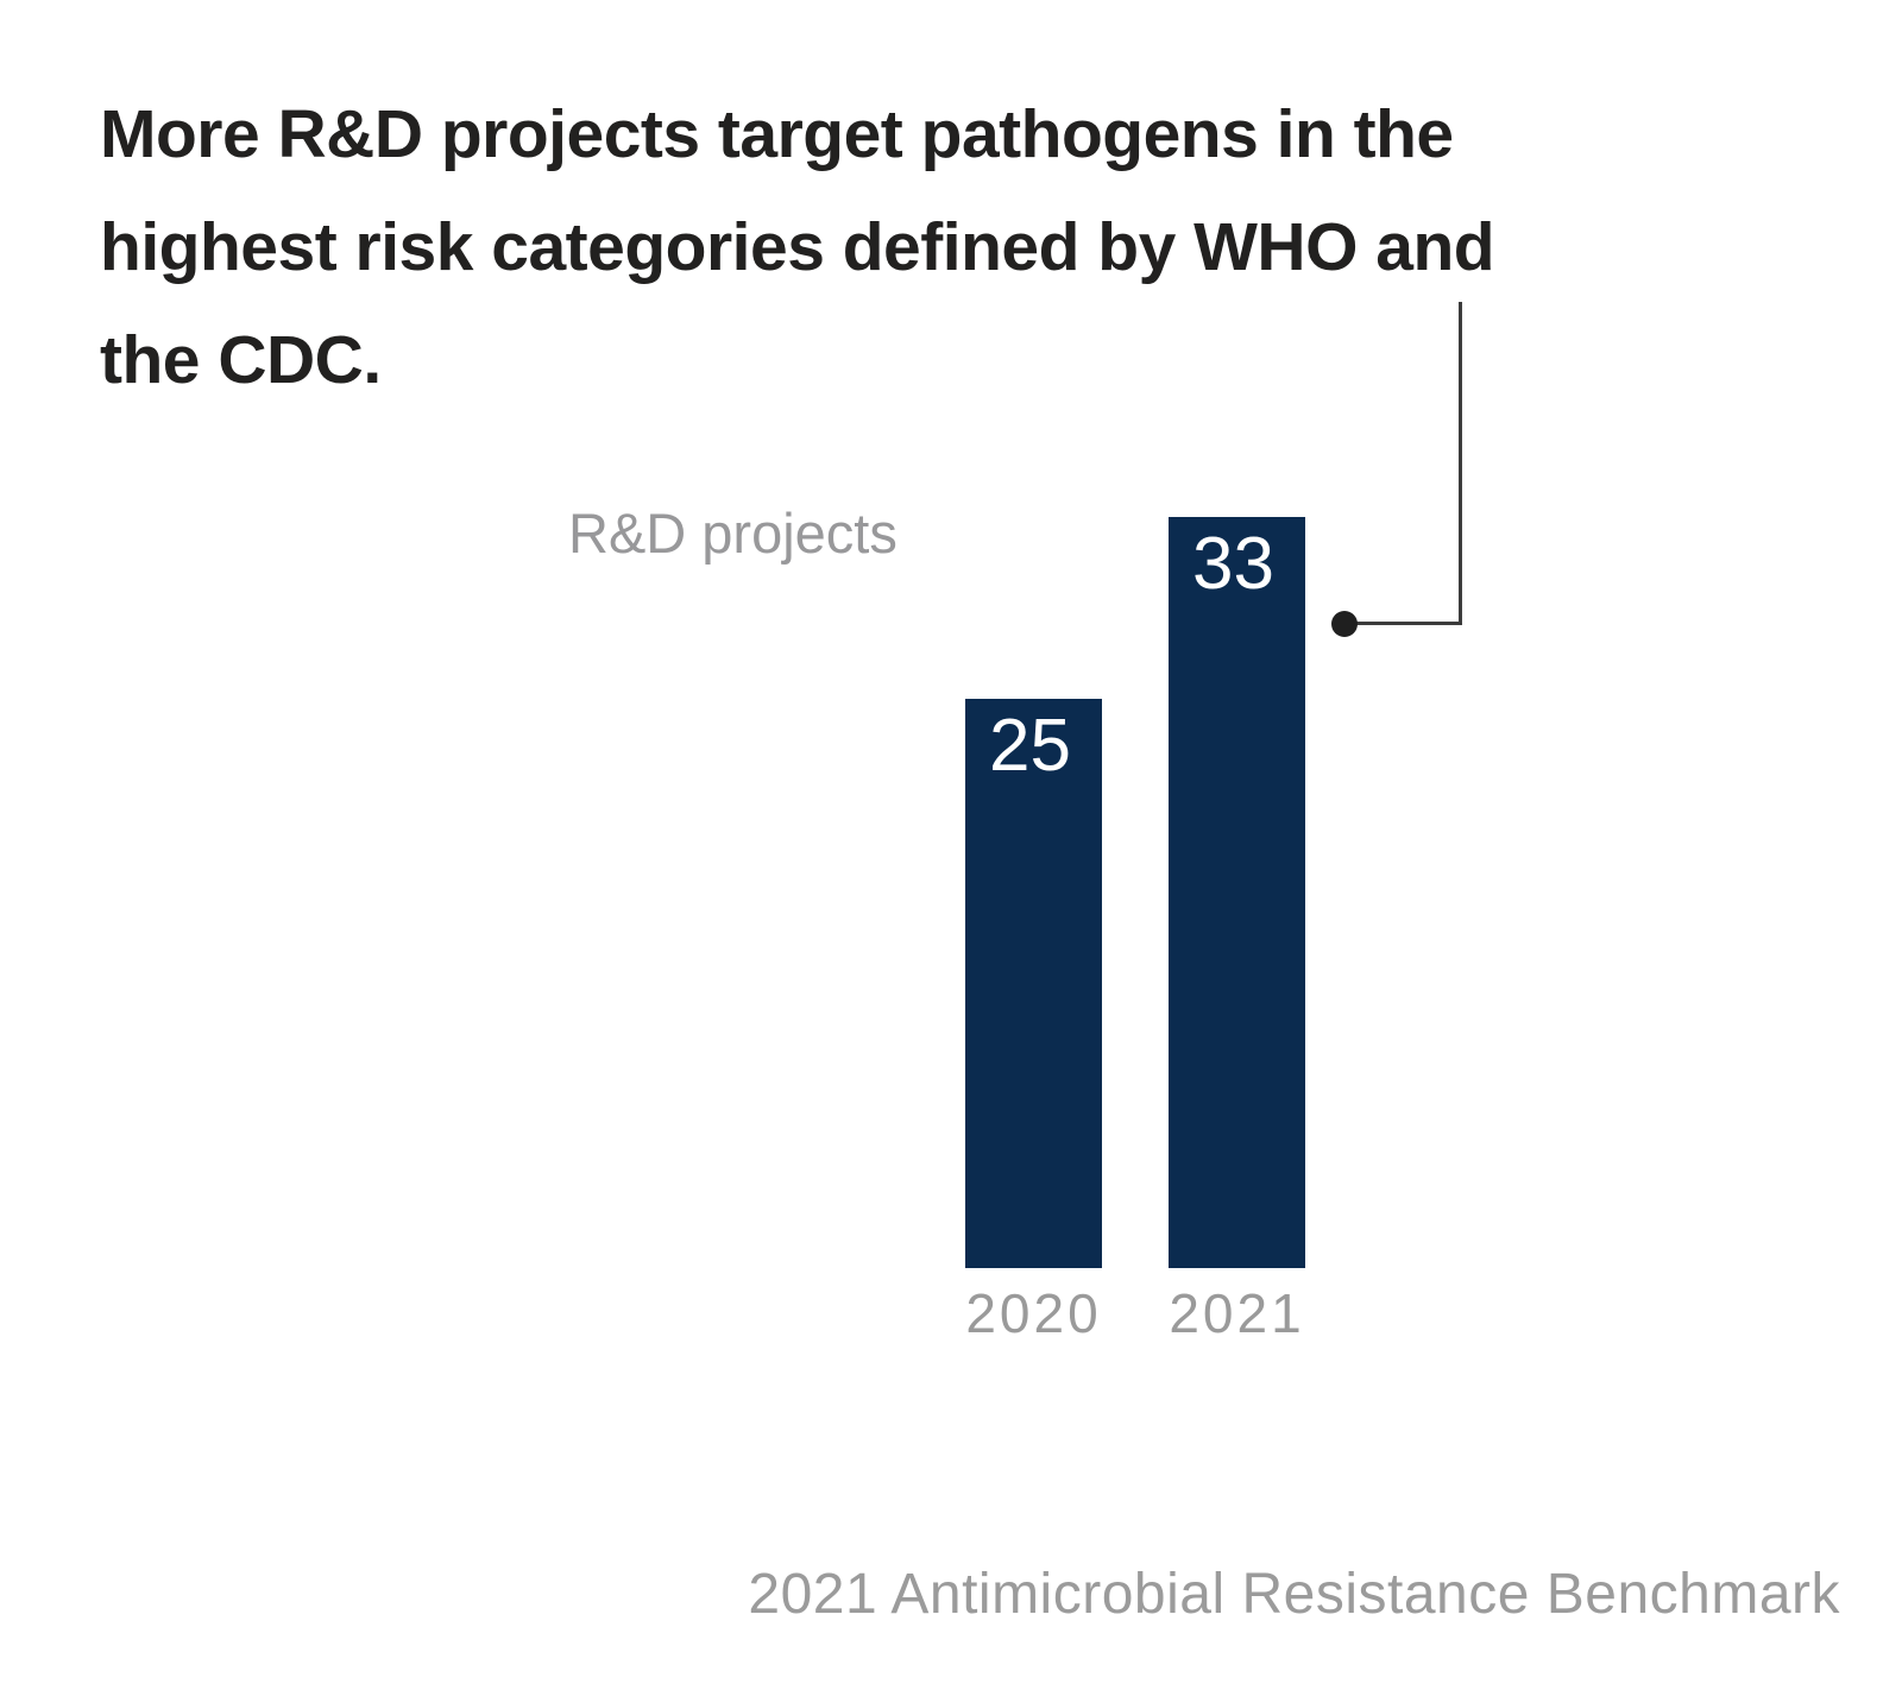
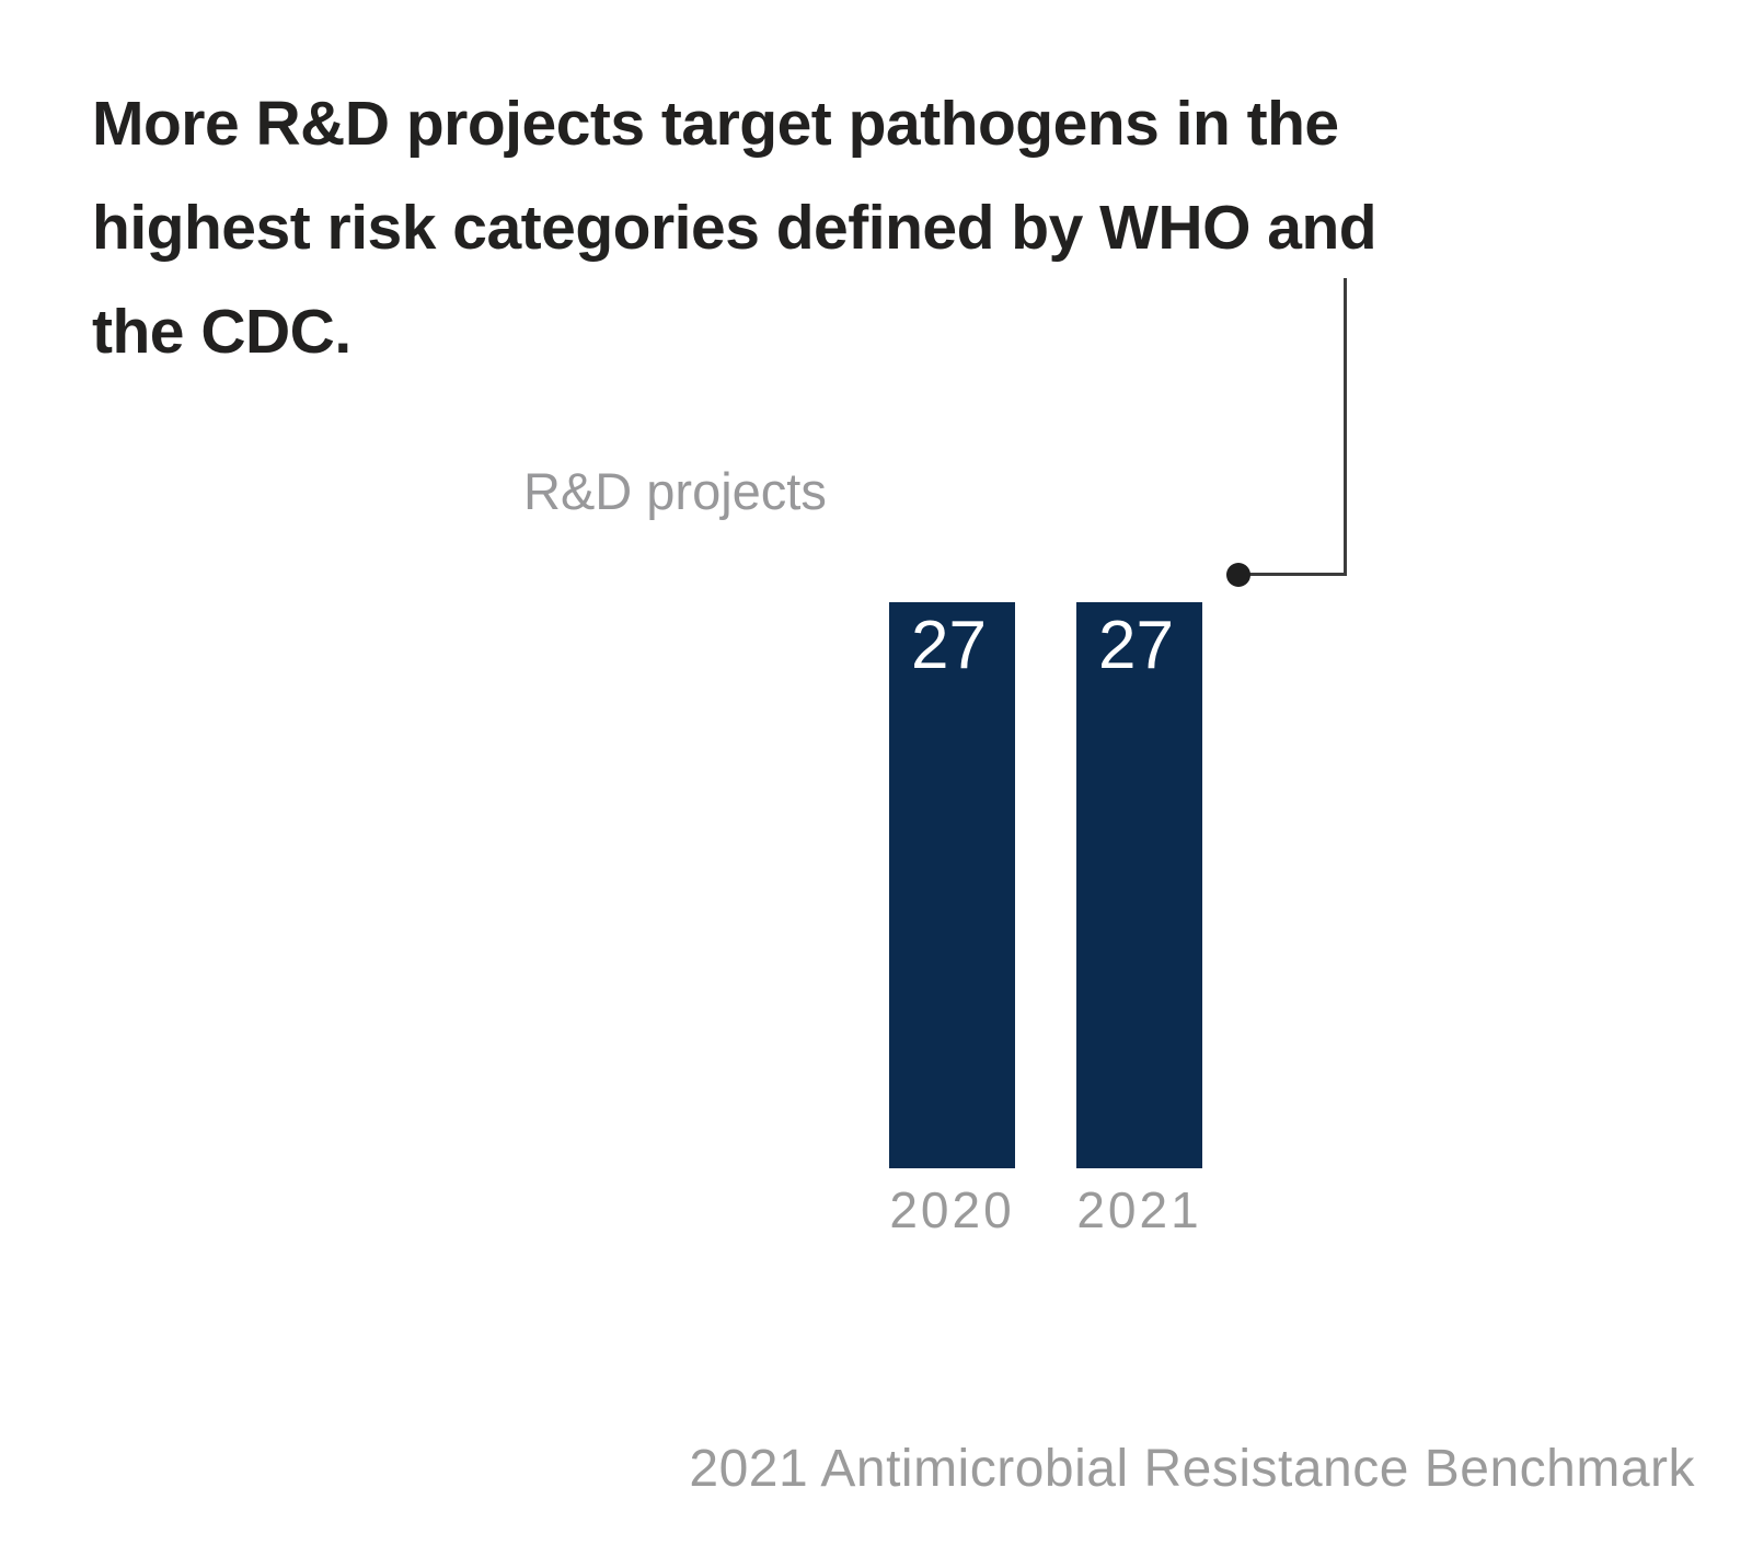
2020: 25 -> 27
2021: 33 -> 27
